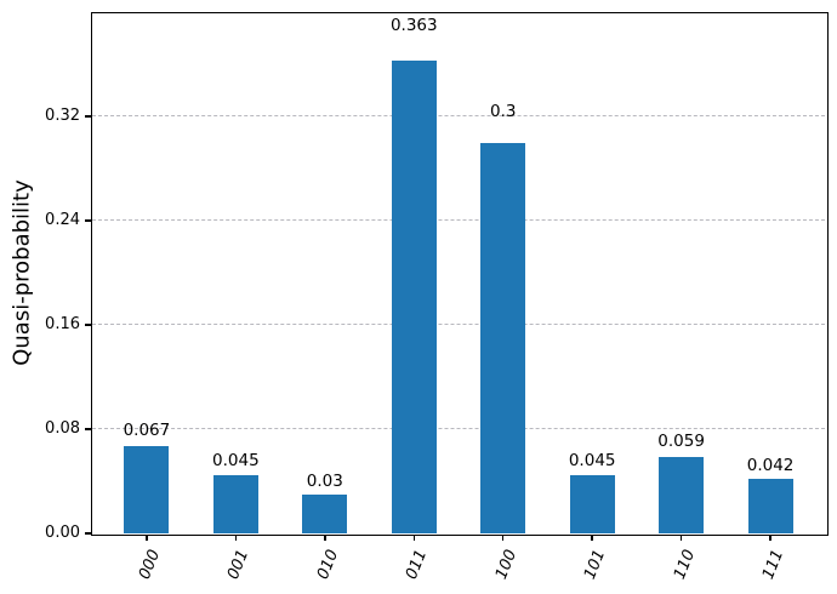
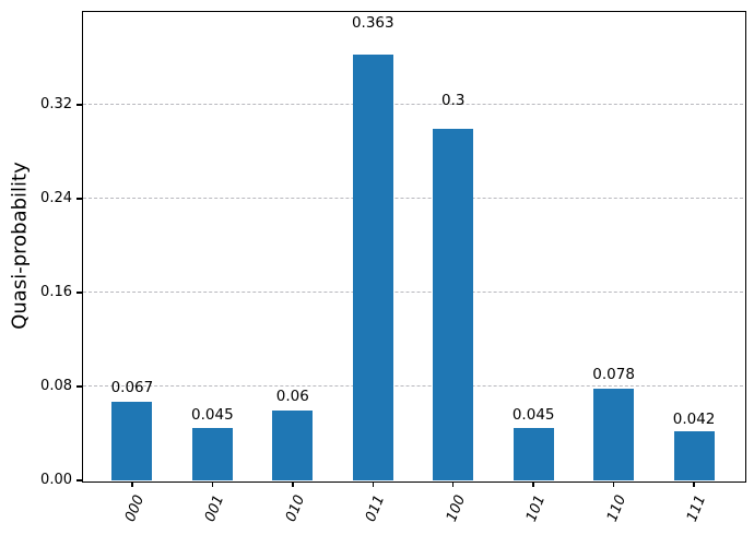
010: 0.03 -> 0.06
110: 0.059 -> 0.078
